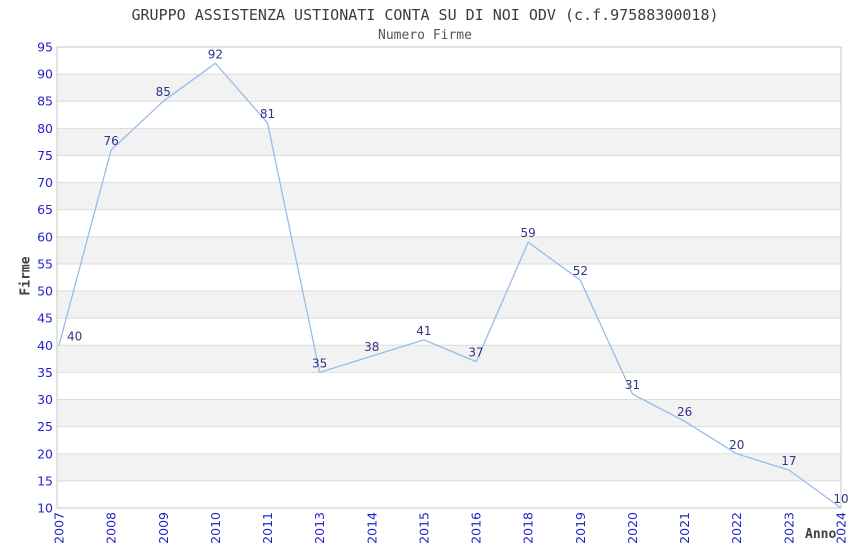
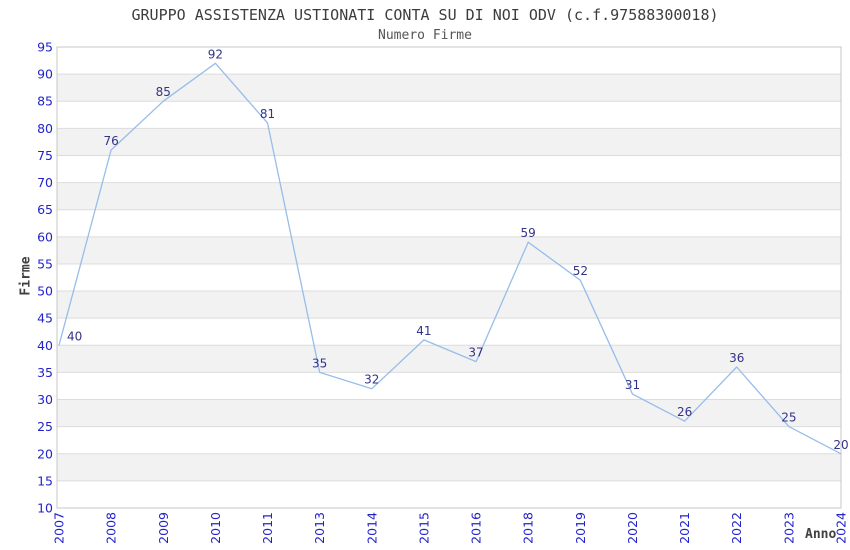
2014: 38 -> 32
2022: 20 -> 36
2023: 17 -> 25
2024: 10 -> 20
